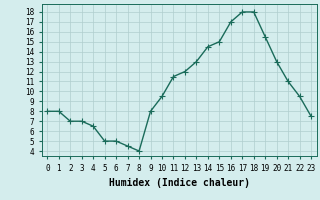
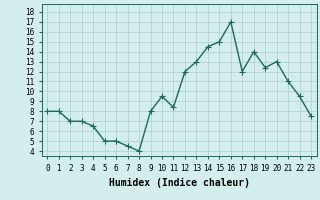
11: 11.5 -> 8.4
17: 18.0 -> 12.0
18: 18.0 -> 14.0
19: 15.5 -> 12.4
